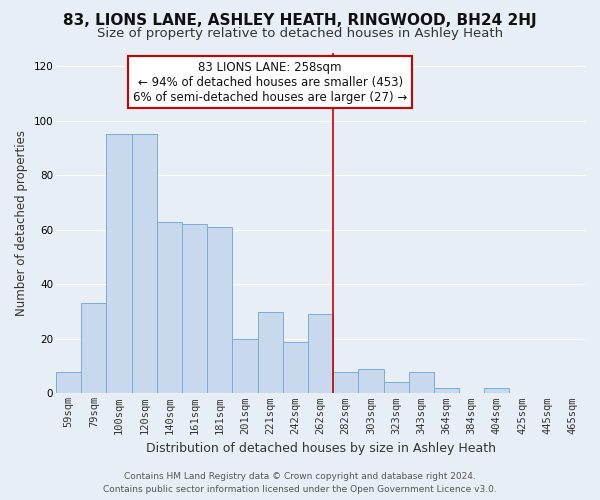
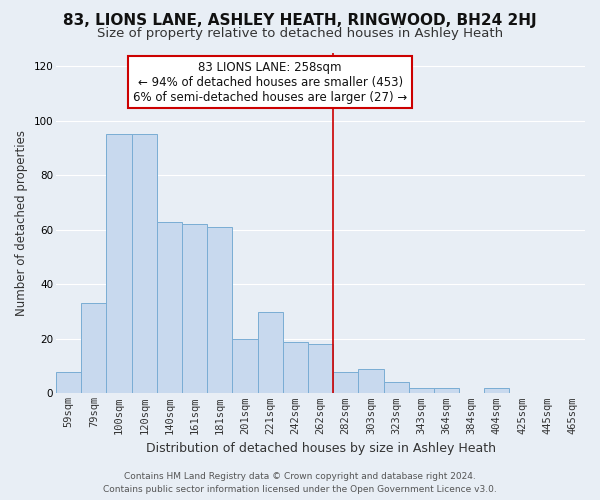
262sqm: 29 -> 18
343sqm: 8 -> 2
